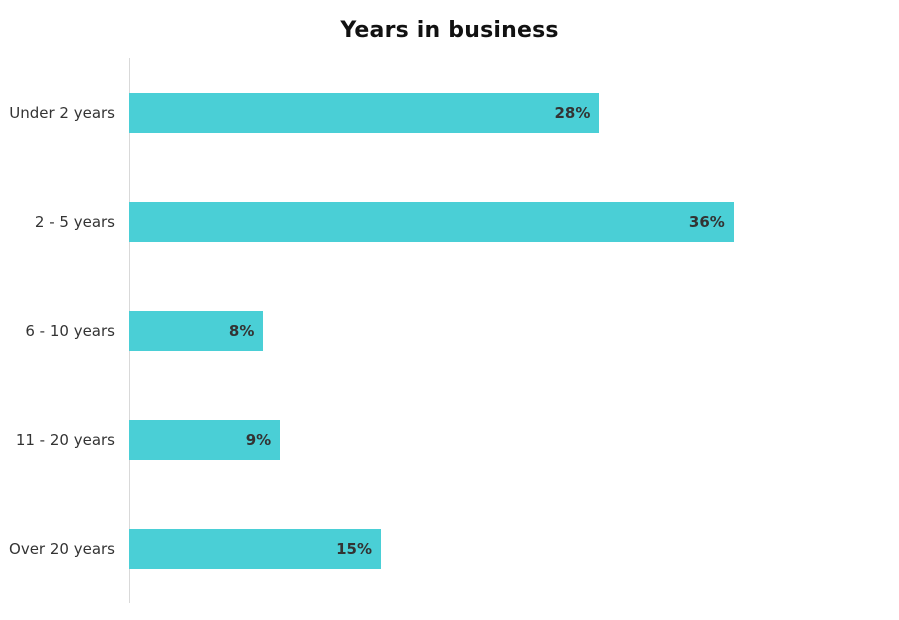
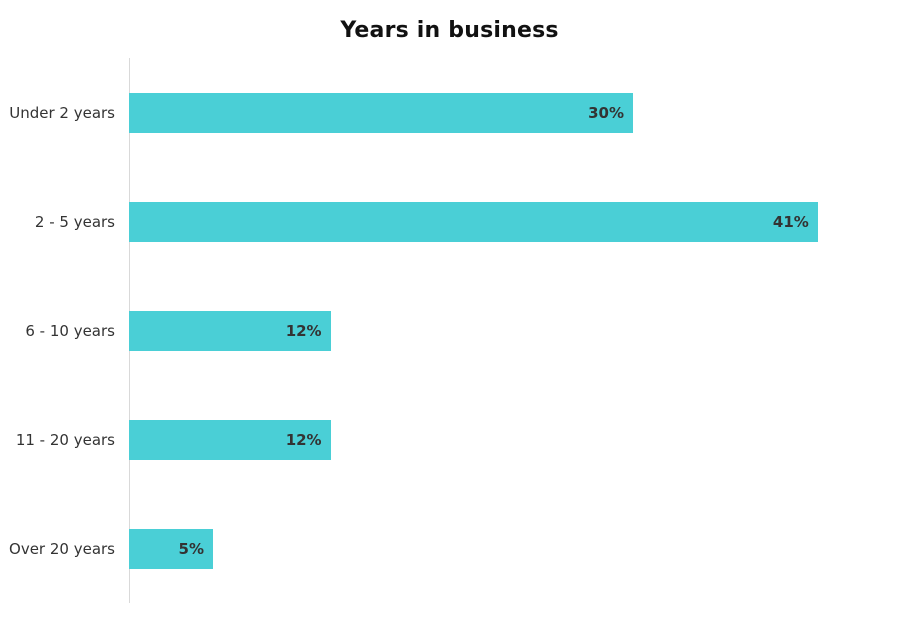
Under 2 years: 28% -> 30%
2 - 5 years: 36% -> 41%
6 - 10 years: 8% -> 12%
11 - 20 years: 9% -> 12%
Over 20 years: 15% -> 5%
